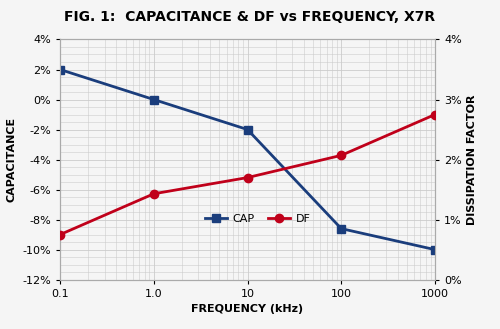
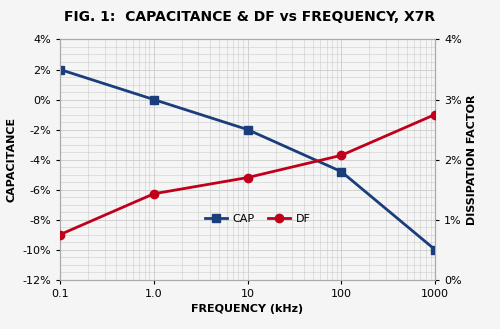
CAP/100: -8.6% -> -4.8%
